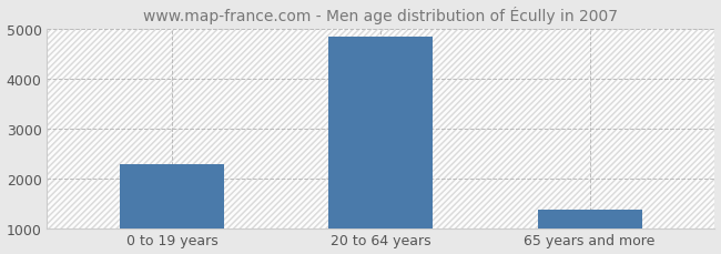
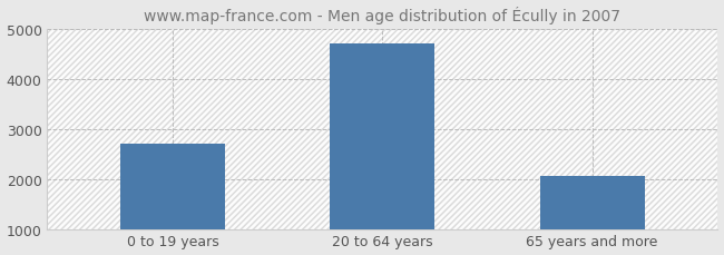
0 to 19 years: 2280 -> 2700
20 to 64 years: 4850 -> 4700
65 years and more: 1380 -> 2050
